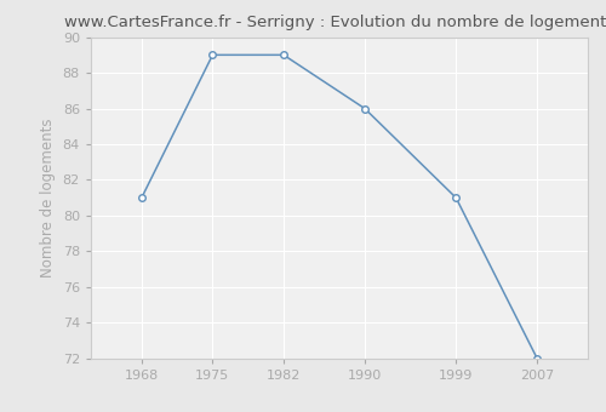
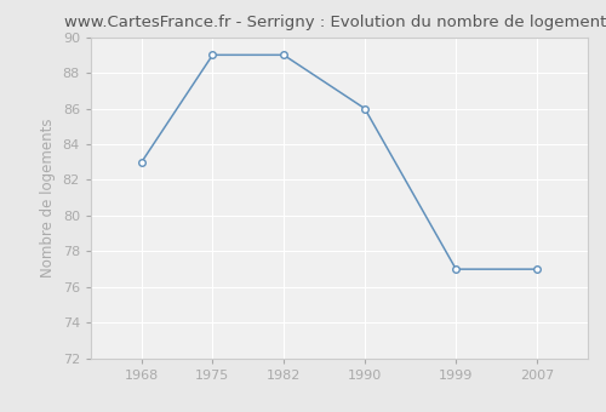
1968: 81 -> 83
1999: 81 -> 77
2007: 72 -> 77
